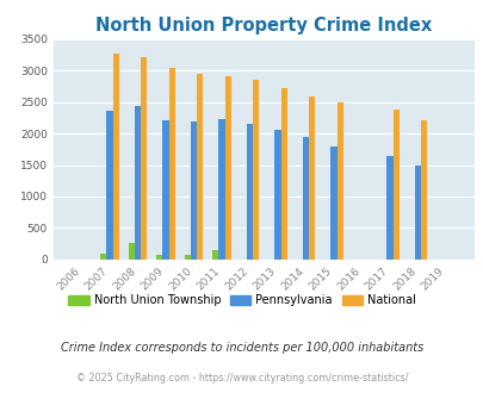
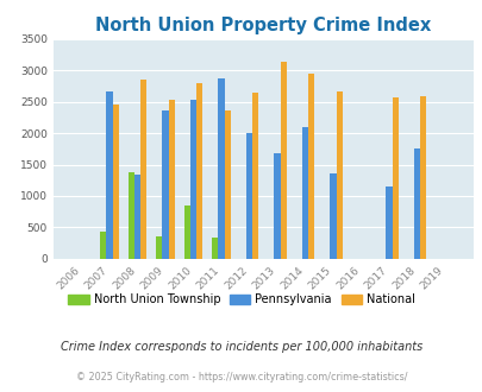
North Union Township/2007: 90 -> 440
Pennsylvania/2007: 2370 -> 2660
National/2007: 3270 -> 2460
North Union Township/2008: 260 -> 1380
Pennsylvania/2008: 2440 -> 1340
National/2008: 3210 -> 2860
North Union Township/2009: 80 -> 360
Pennsylvania/2009: 2210 -> 2360
National/2009: 3040 -> 2540
North Union Township/2010: 70 -> 840
Pennsylvania/2010: 2180 -> 2540
National/2010: 2950 -> 2800
North Union Township/2011: 140 -> 340
Pennsylvania/2011: 2230 -> 2880
National/2011: 2910 -> 2360
Pennsylvania/2012: 2160 -> 2000
National/2012: 2860 -> 2640
Pennsylvania/2013: 2070 -> 1680
National/2013: 2730 -> 3140
Pennsylvania/2014: 1950 -> 2100
National/2014: 2590 -> 2960
Pennsylvania/2015: 1800 -> 1360
National/2015: 2500 -> 2660
Pennsylvania/2017: 1640 -> 1160
National/2017: 2380 -> 2580
Pennsylvania/2018: 1490 -> 1760
National/2018: 2200 -> 2600
